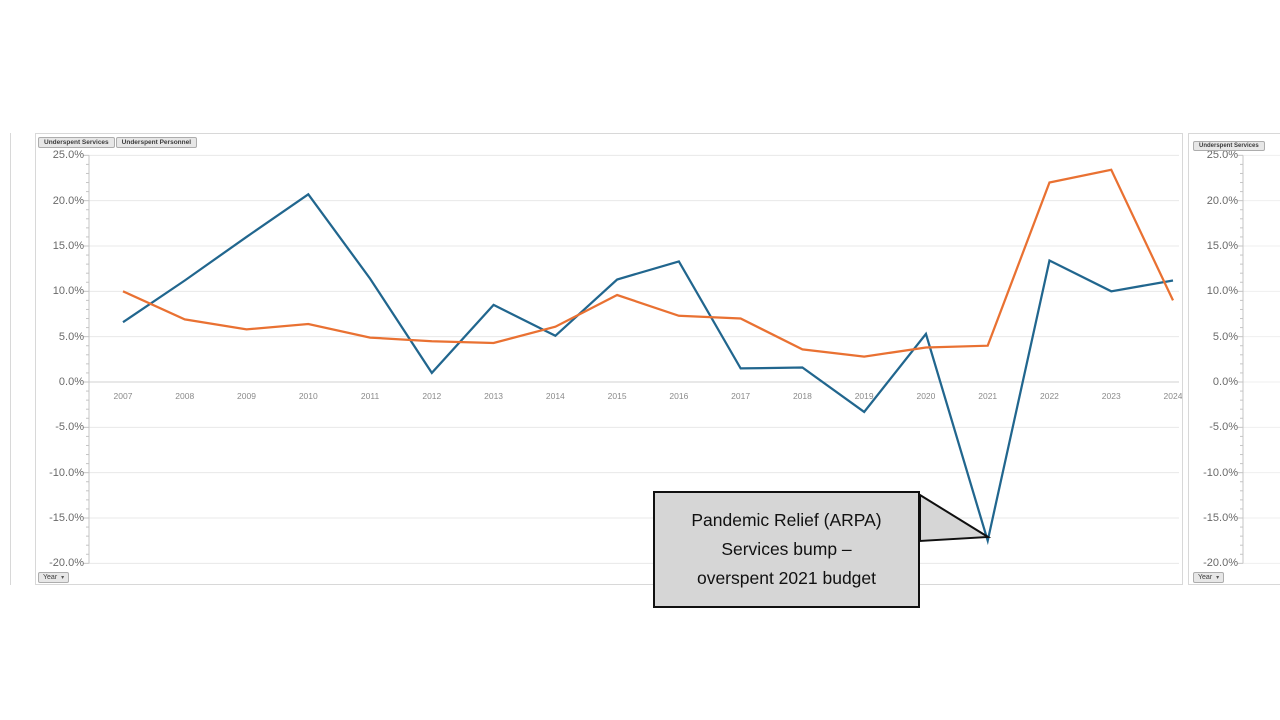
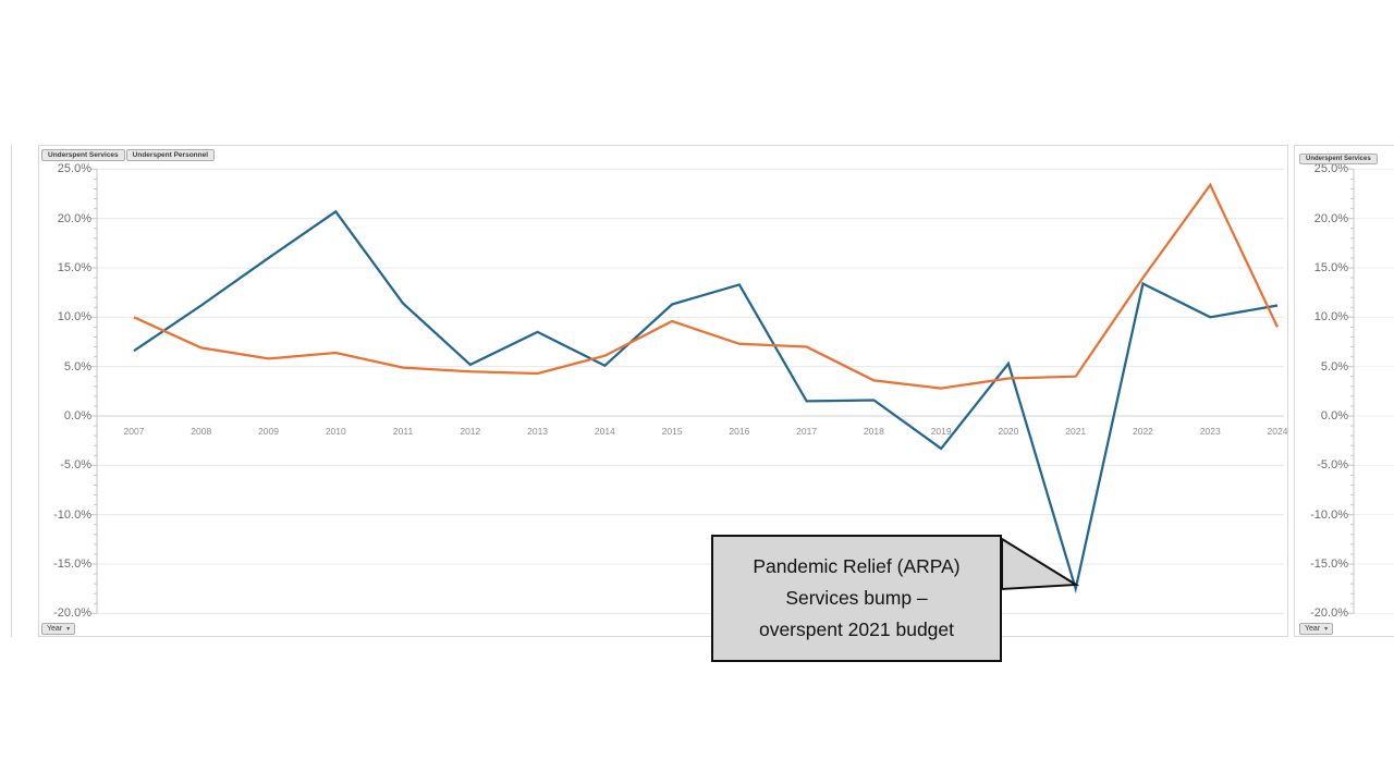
Underspent Services/2012: 1% -> 5%
Underspent Personnel/2022: 22% -> 14%
